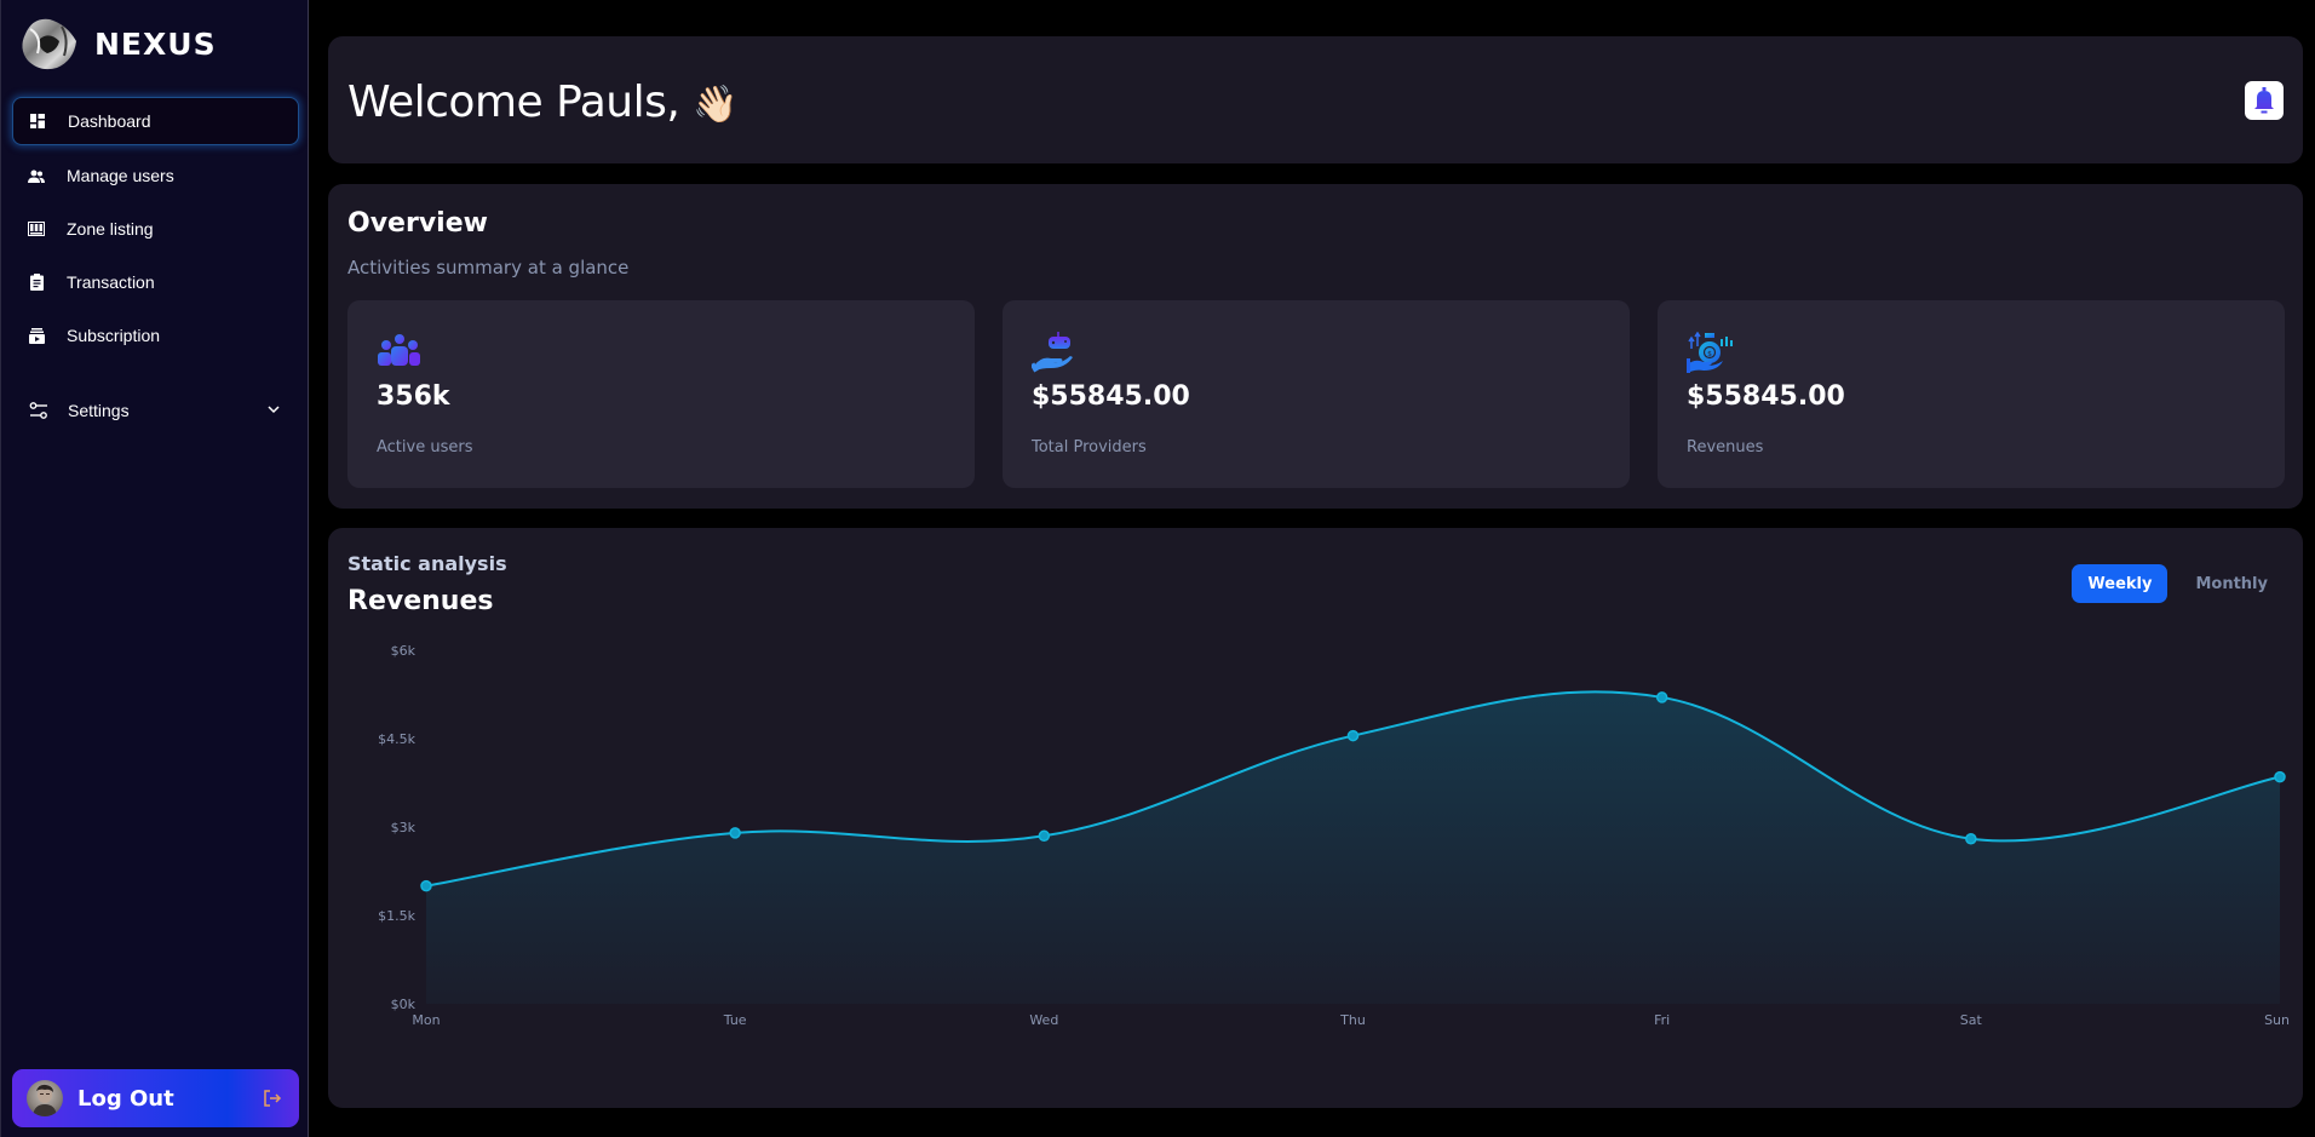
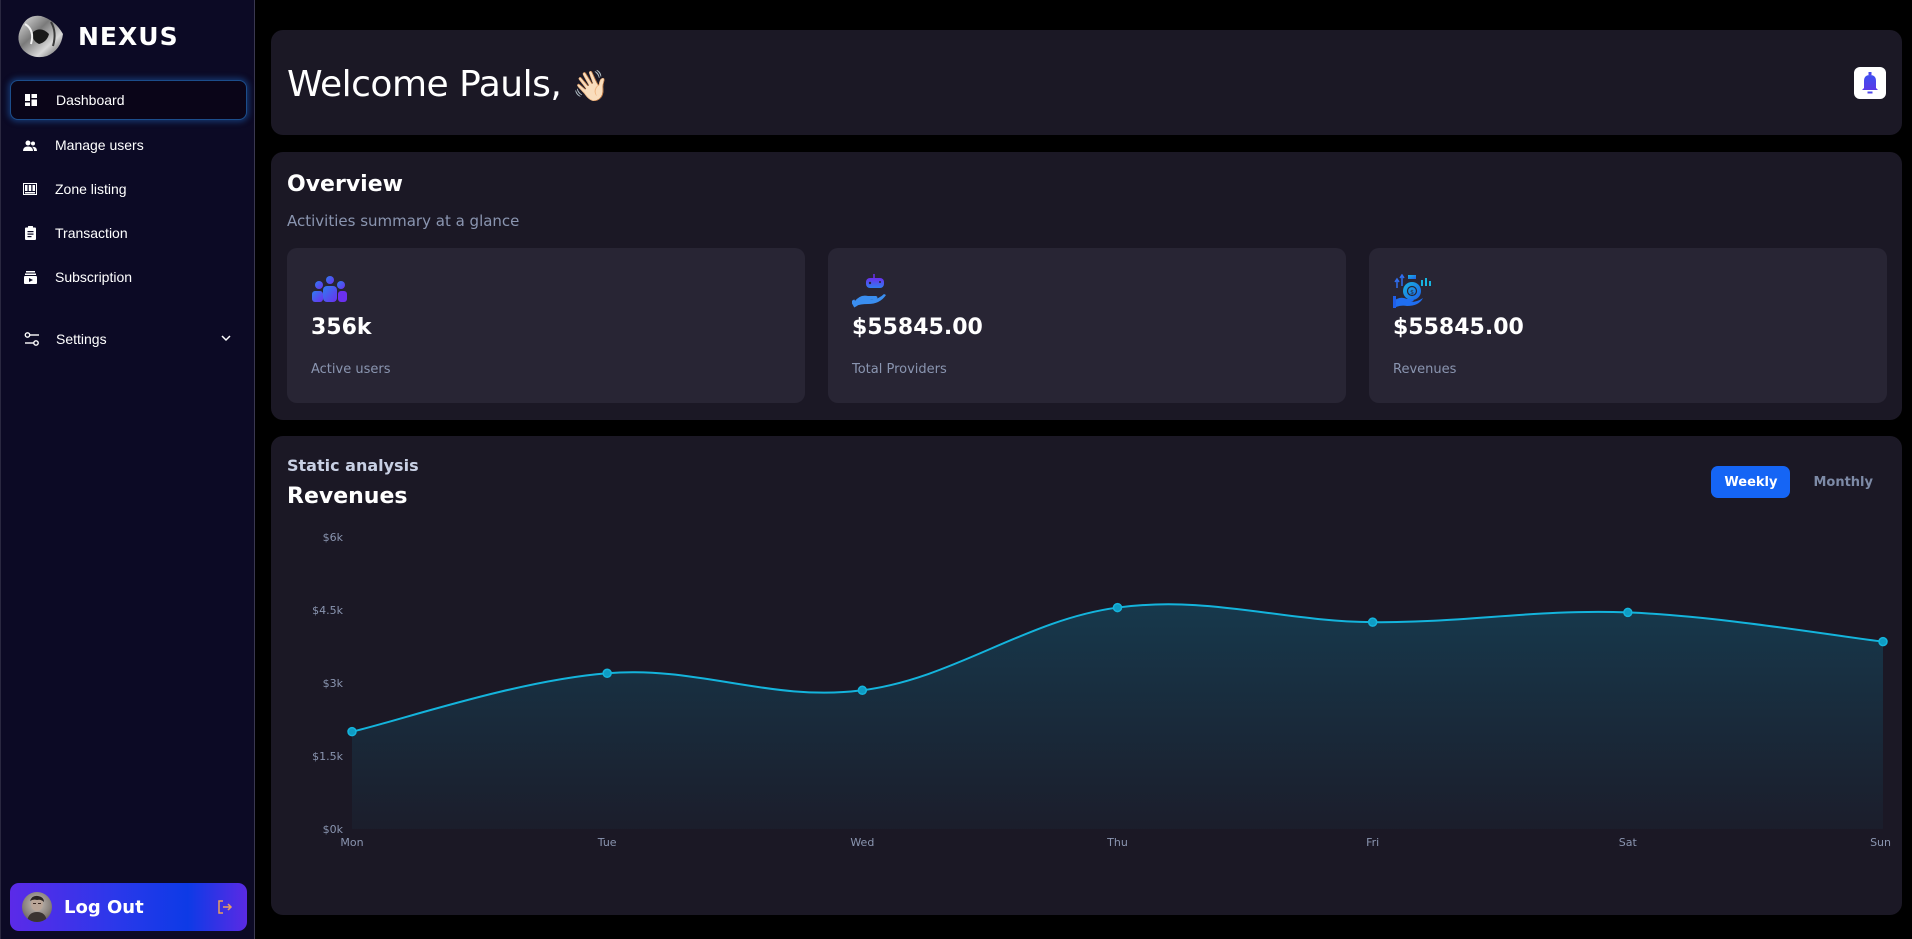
Tue: $2.9k -> $3.2k
Fri: $5.2k -> $4.2k
Sat: $2.8k -> $4.4k
